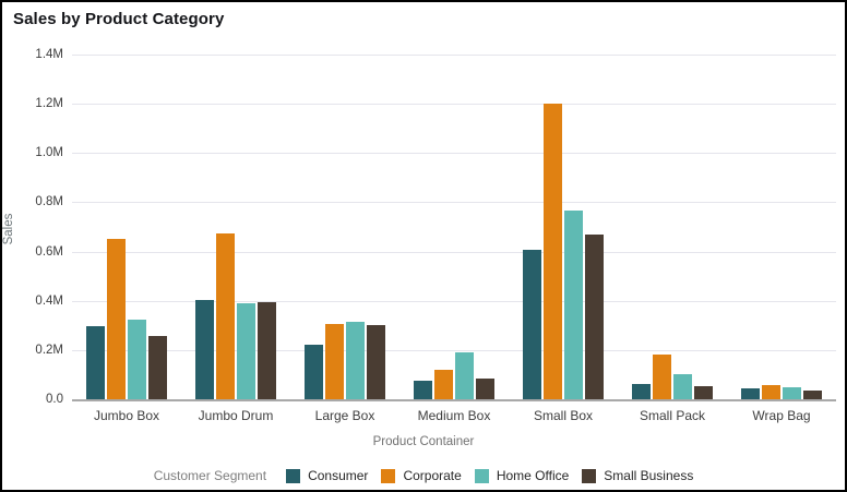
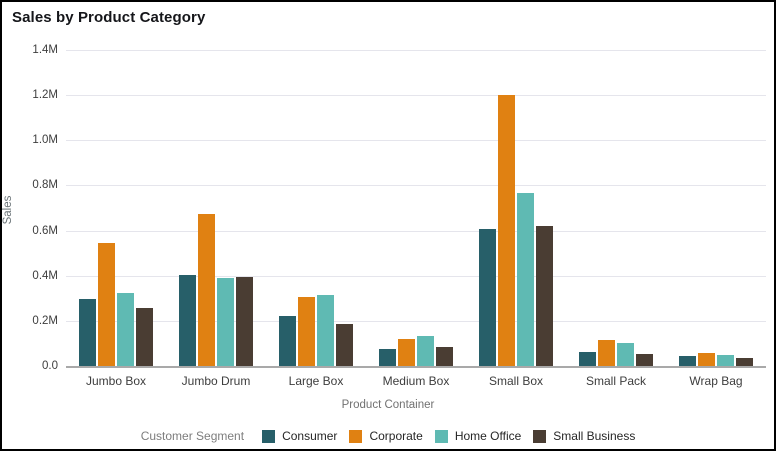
Corporate/Jumbo Box: 0.65M -> 0.55M
Small Business/Large Box: 0.30M -> 0.18M
Home Office/Medium Box: 0.19M -> 0.14M
Small Business/Small Box: 0.67M -> 0.62M
Corporate/Small Pack: 0.18M -> 0.12M
